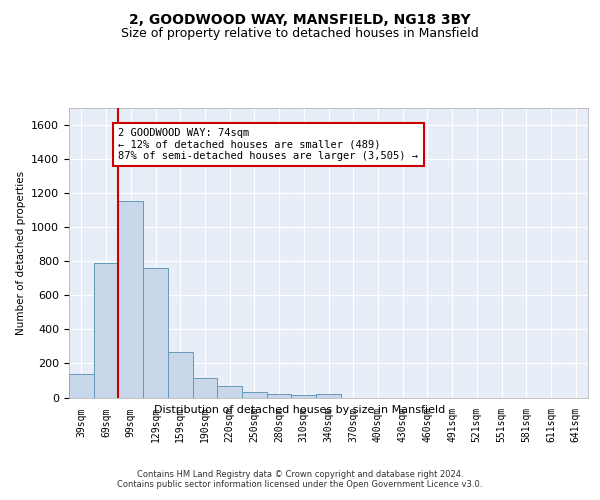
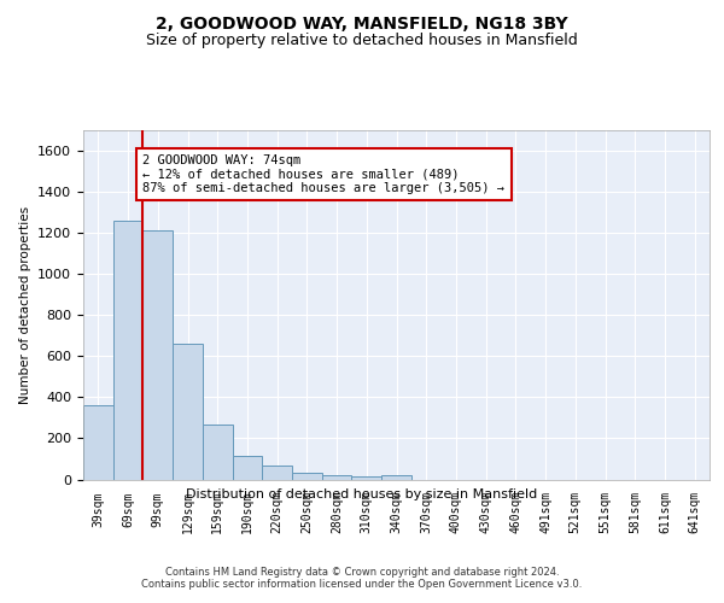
39sqm: 140 -> 360
69sqm: 790 -> 1260
99sqm: 1150 -> 1210
129sqm: 760 -> 660
